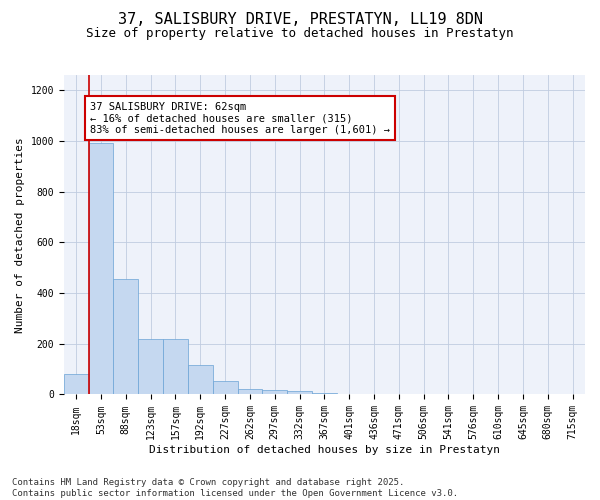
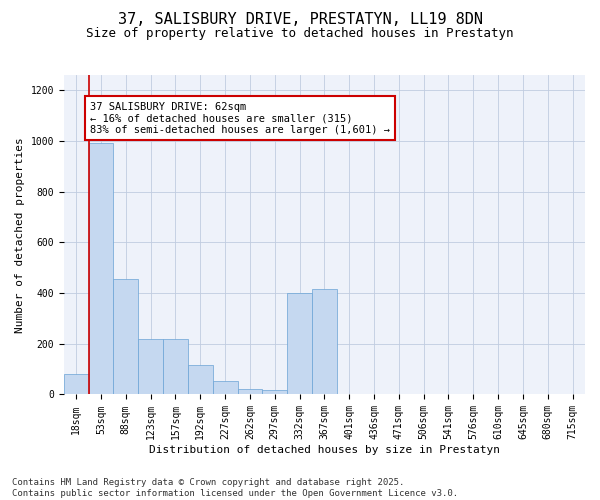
332sqm: 15 -> 400
367sqm: 7 -> 415
